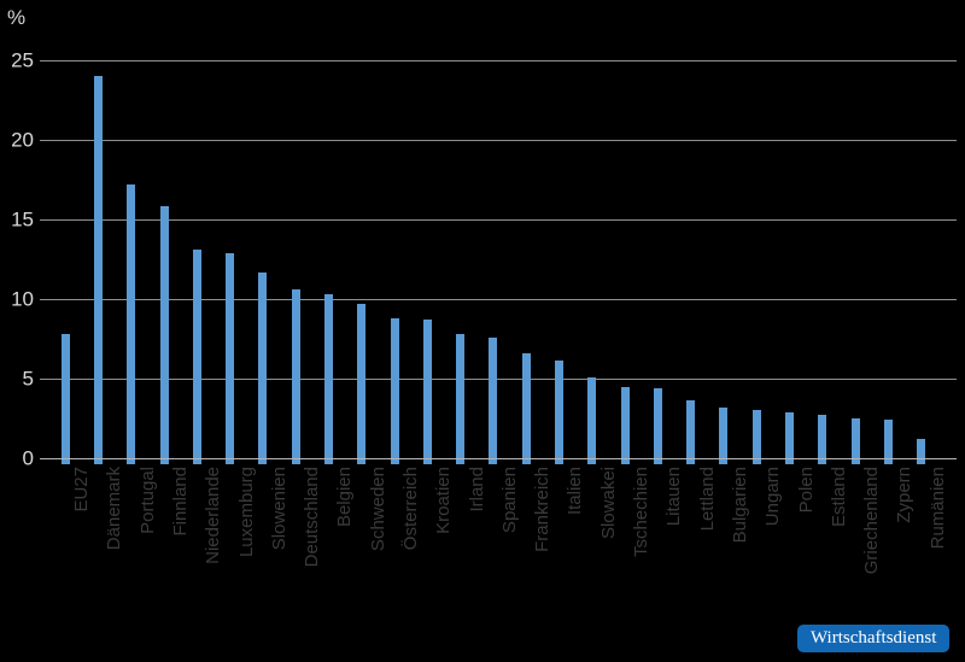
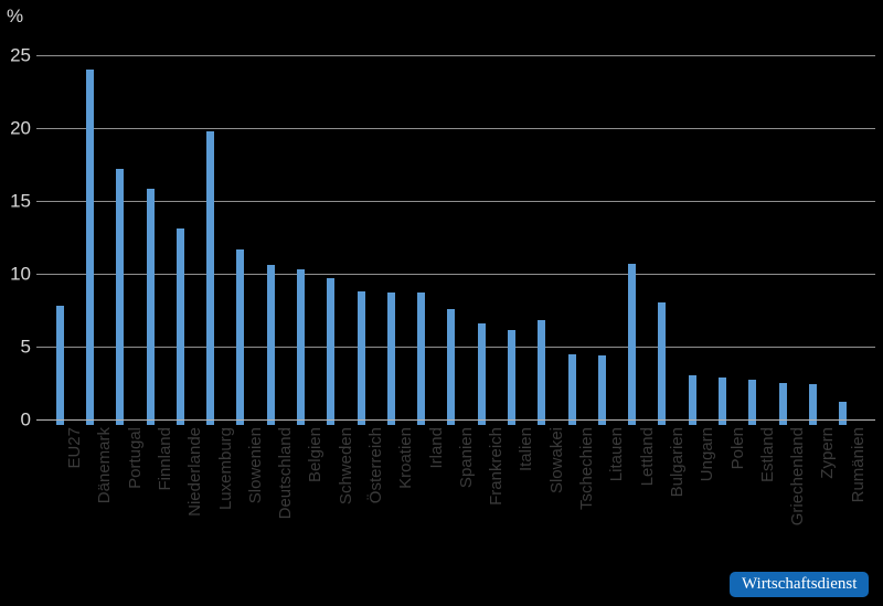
Luxemburg: 12.9 -> 19.8
Irland: 7.8 -> 8.7
Slowakei: 5.1 -> 6.8
Lettland: 3.6 -> 10.7
Bulgarien: 3.2 -> 8.0
